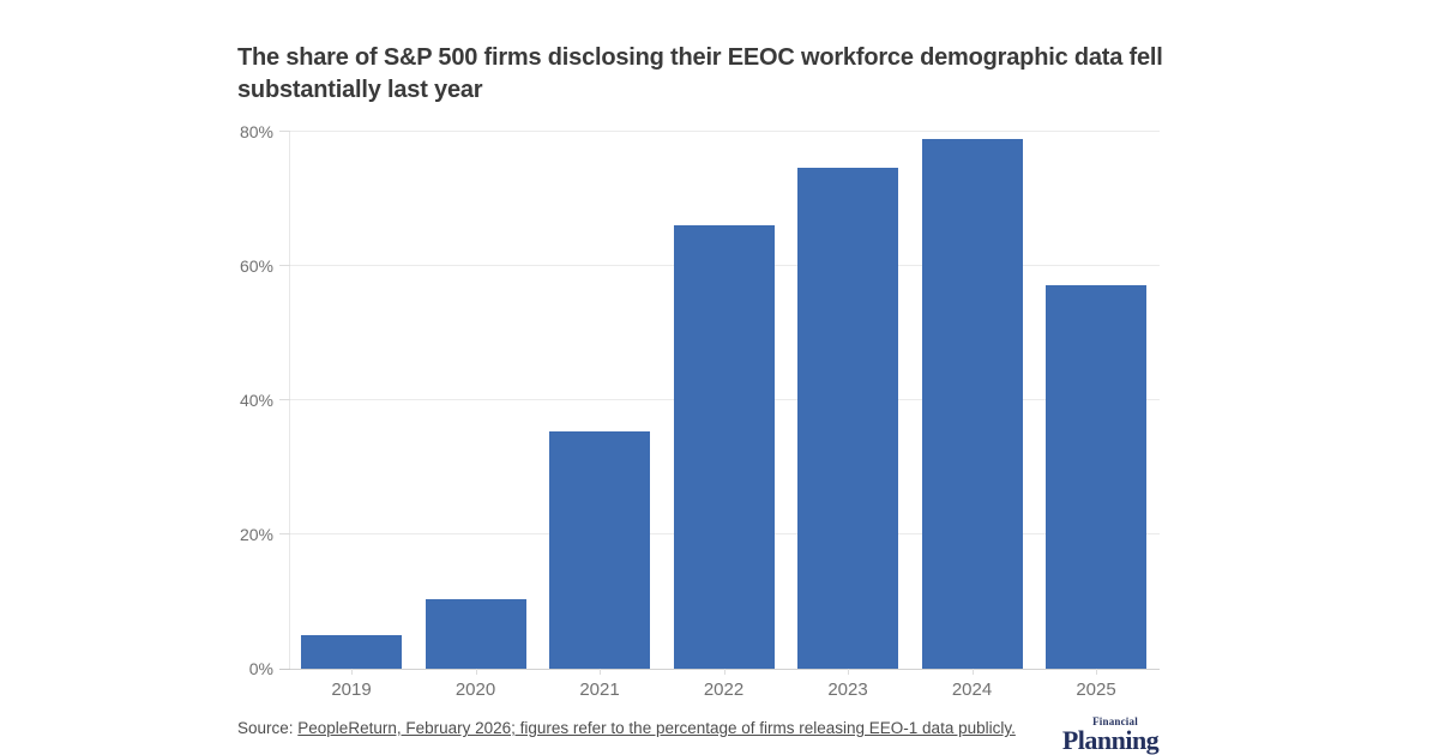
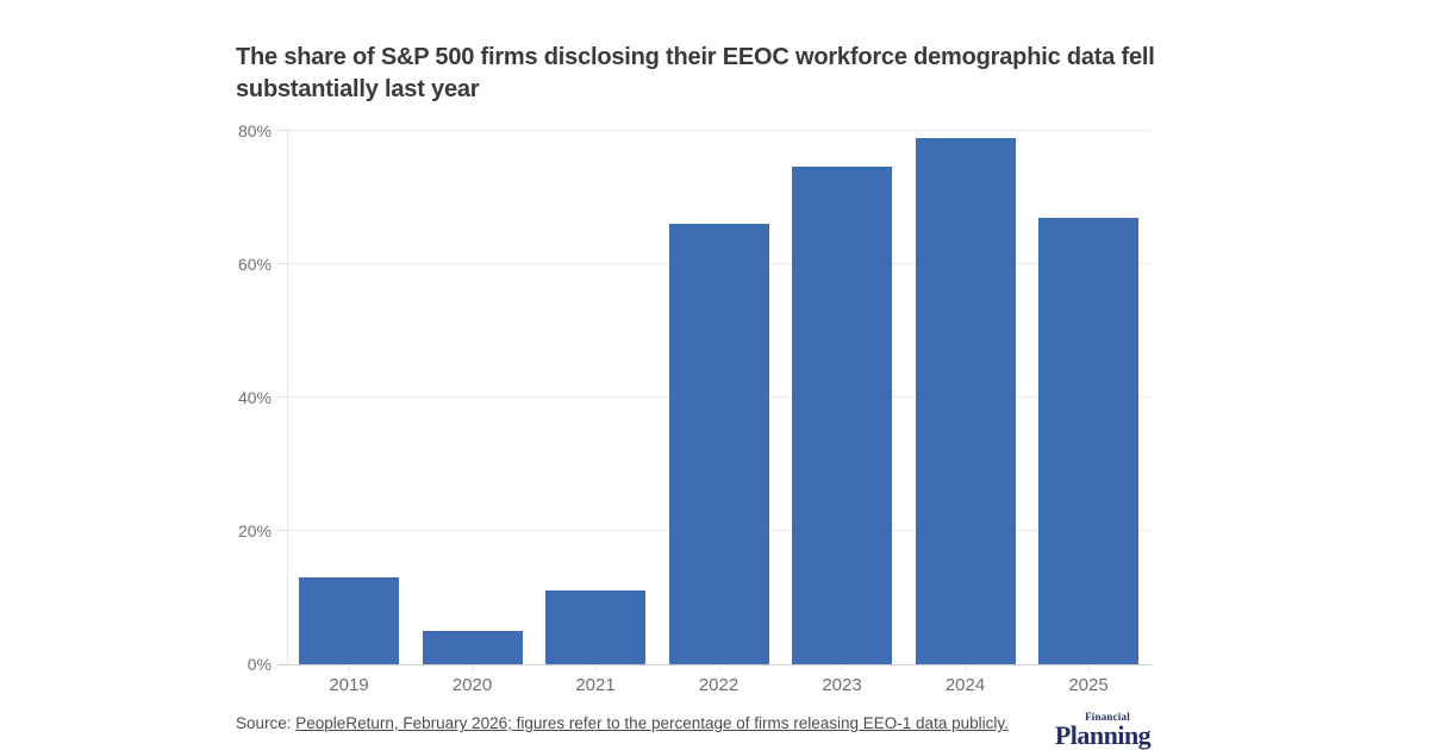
2019: 5% -> 13%
2020: 10% -> 5%
2021: 35% -> 11%
2025: 57% -> 67%
